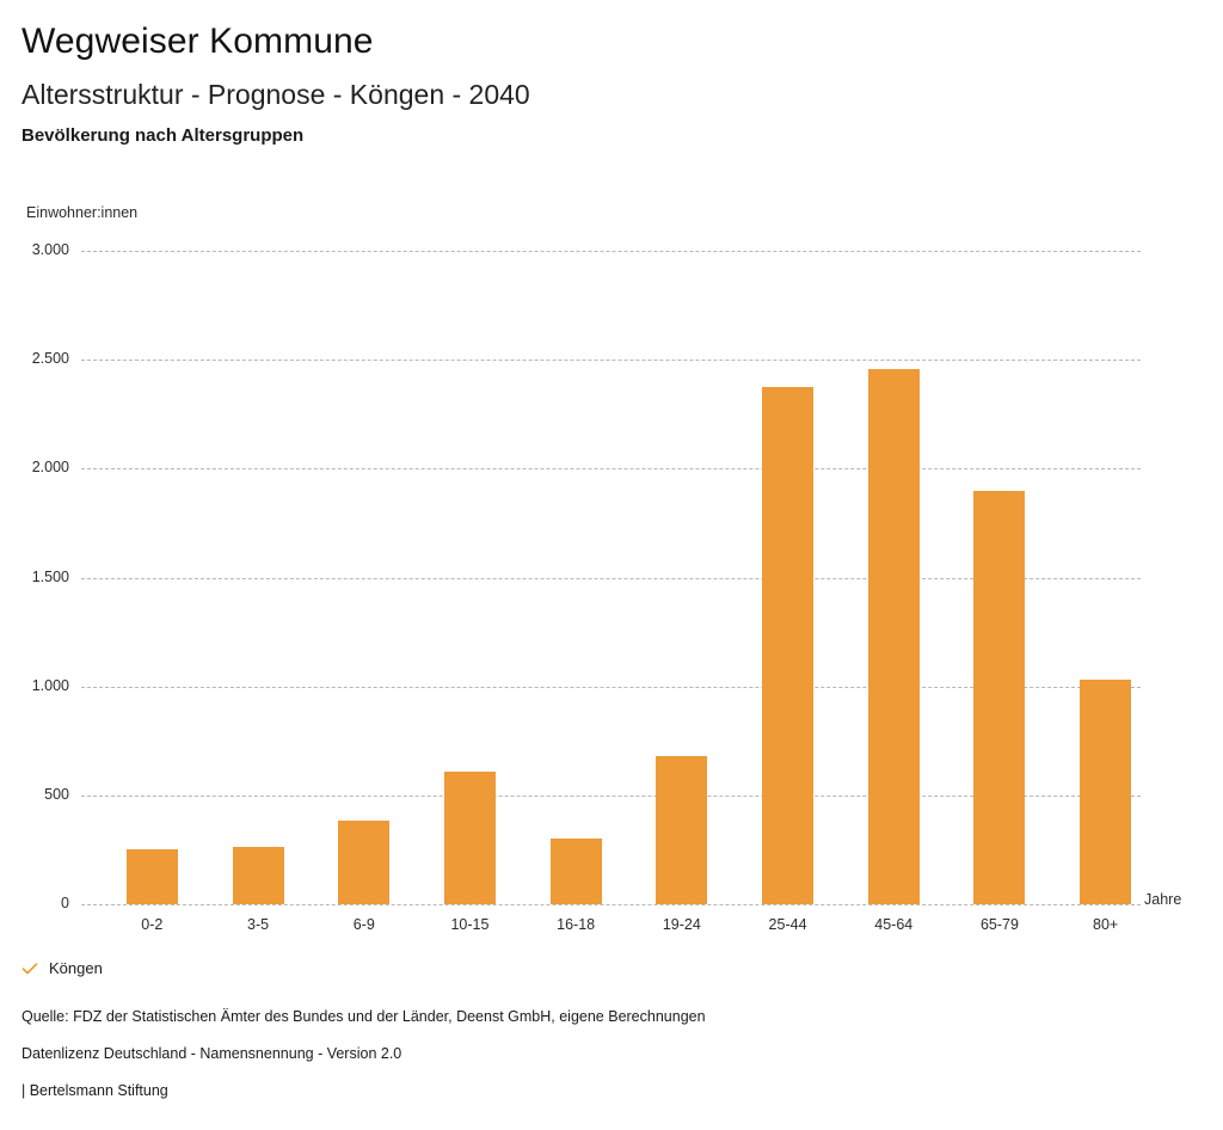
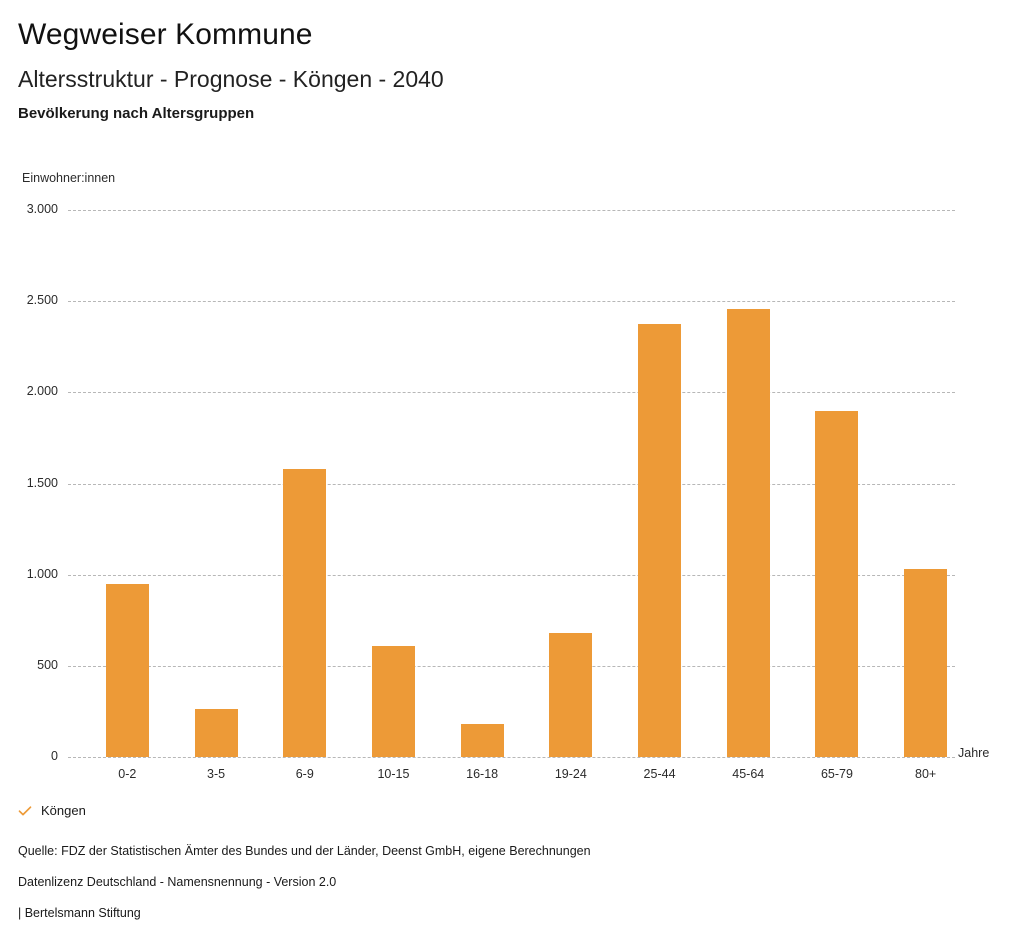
0-2: 260 -> 950
6-9: 380 -> 1580
16-18: 300 -> 180
